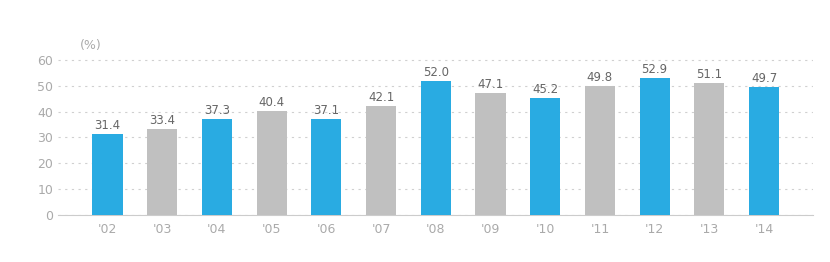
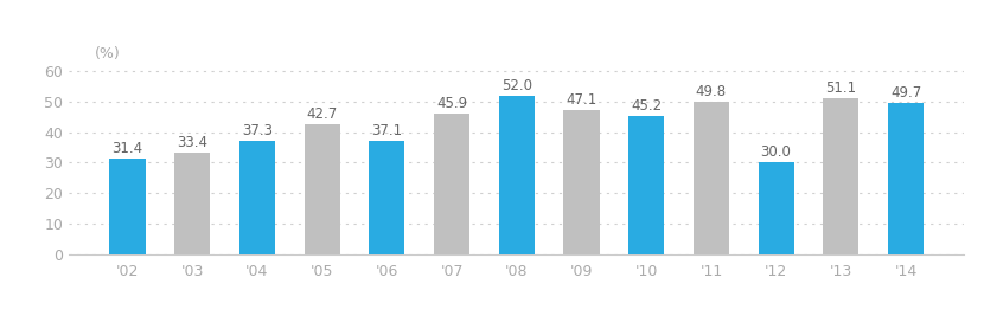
'05: 40.4 -> 42.7
'07: 42.1 -> 45.9
'12: 52.9 -> 30.0
